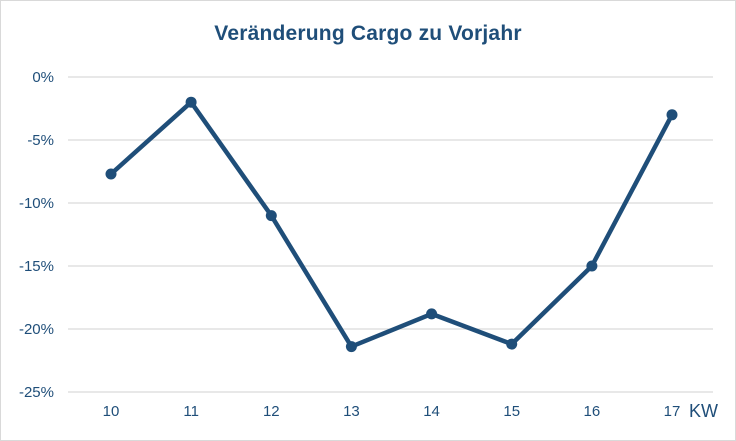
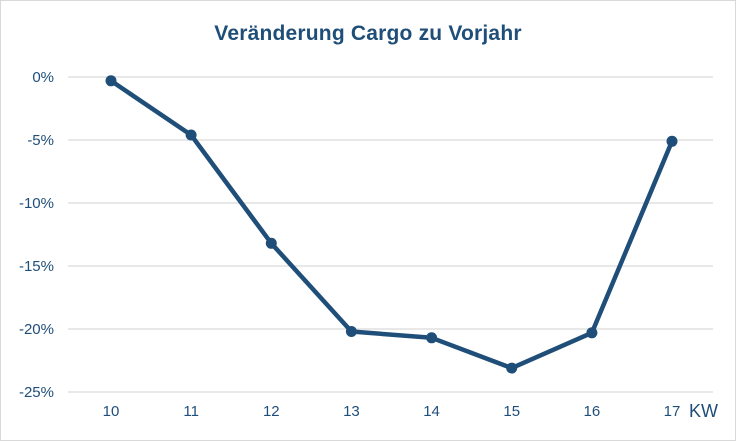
10: -7.7% -> -0.3%
11: -2.0% -> -4.6%
12: -11.0% -> -13.2%
13: -21.4% -> -20.2%
14: -18.8% -> -20.7%
15: -21.2% -> -23.1%
16: -15.0% -> -20.3%
17: -3.0% -> -5.1%
